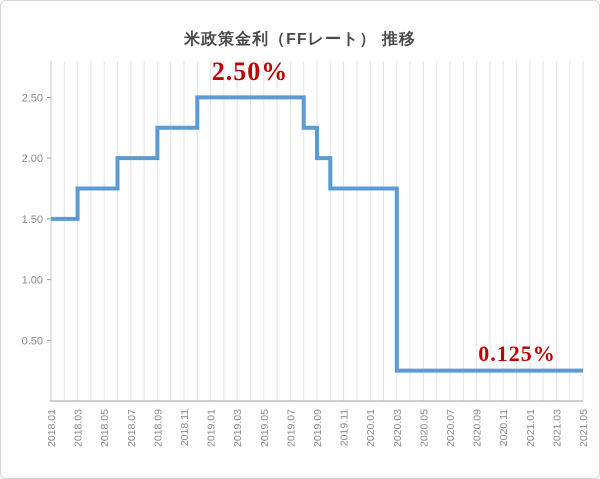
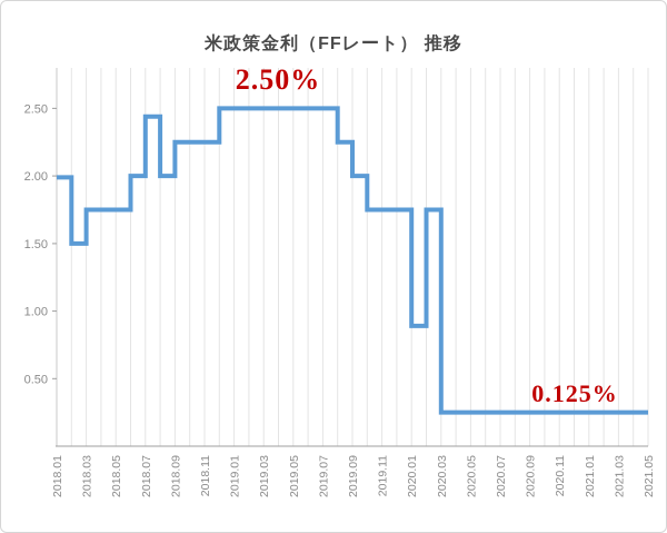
2018.01: 1.50 -> 1.99
2018.07: 2.00 -> 2.44
2020.01: 1.75 -> 0.89
